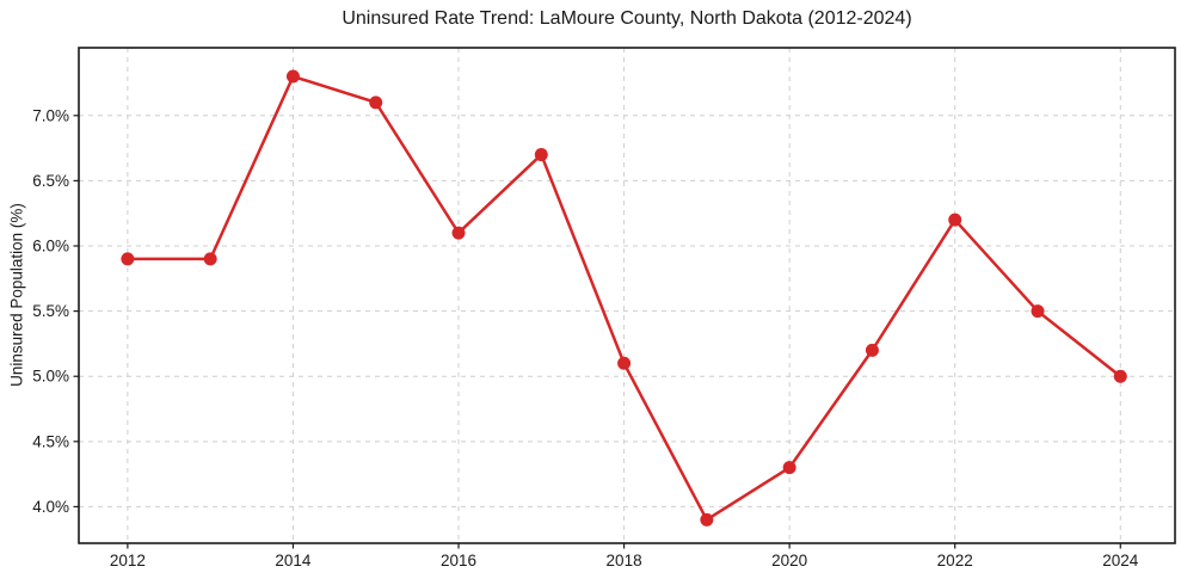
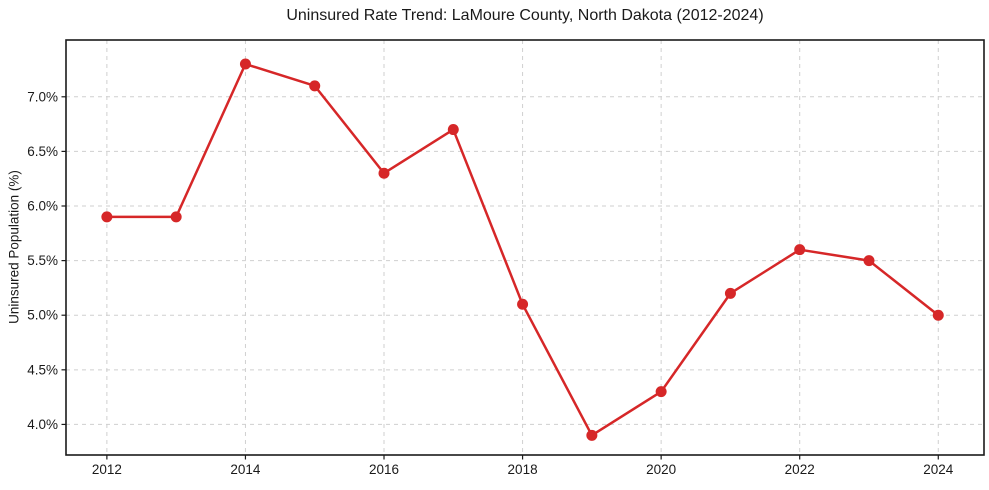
2016: 6.1% -> 6.3%
2022: 6.2% -> 5.6%
